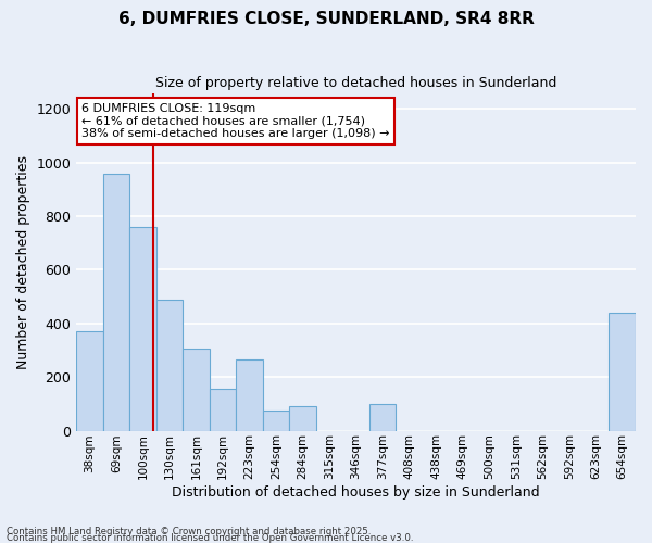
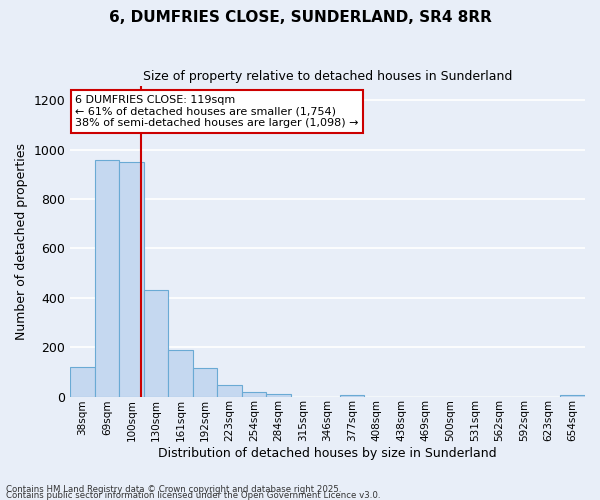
38sqm: 370 -> 120
100sqm: 760 -> 950
130sqm: 490 -> 430
161sqm: 305 -> 190
192sqm: 155 -> 115
223sqm: 265 -> 45
254sqm: 75 -> 20
284sqm: 90 -> 10
377sqm: 100 -> 5
654sqm: 440 -> 5
